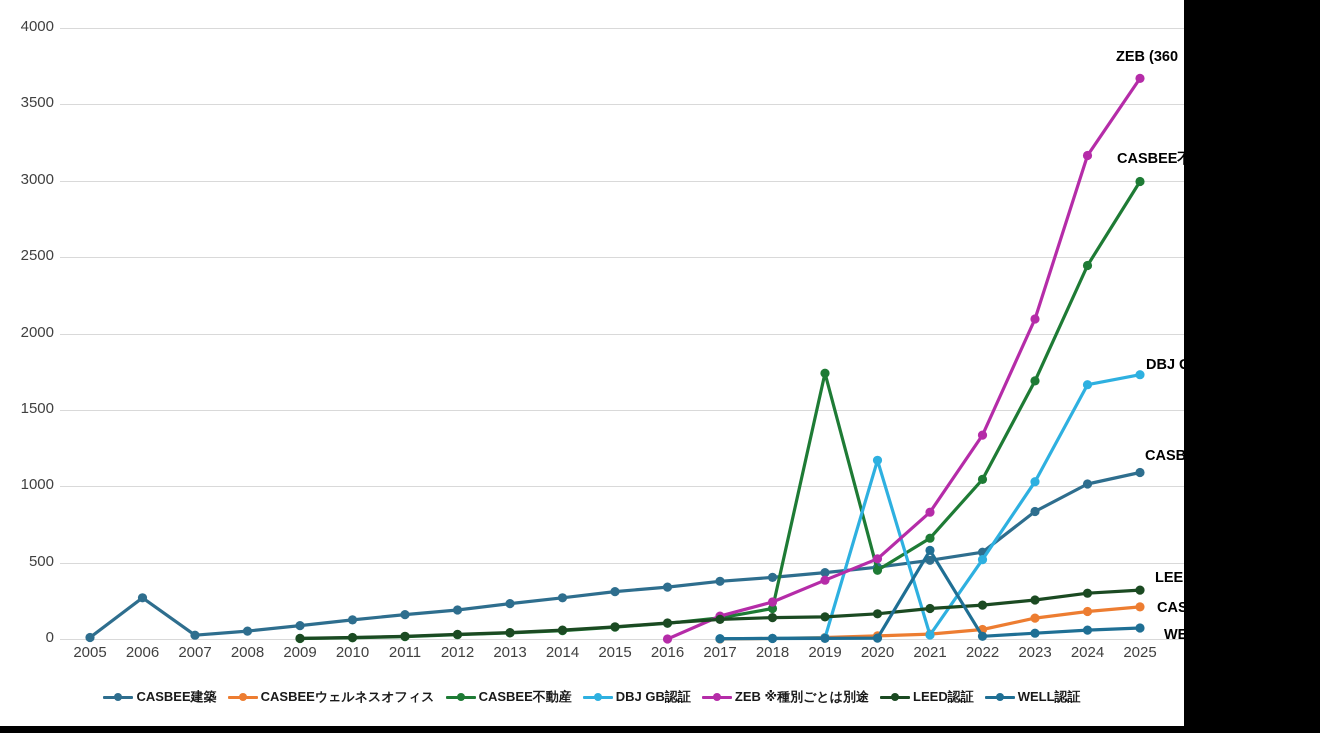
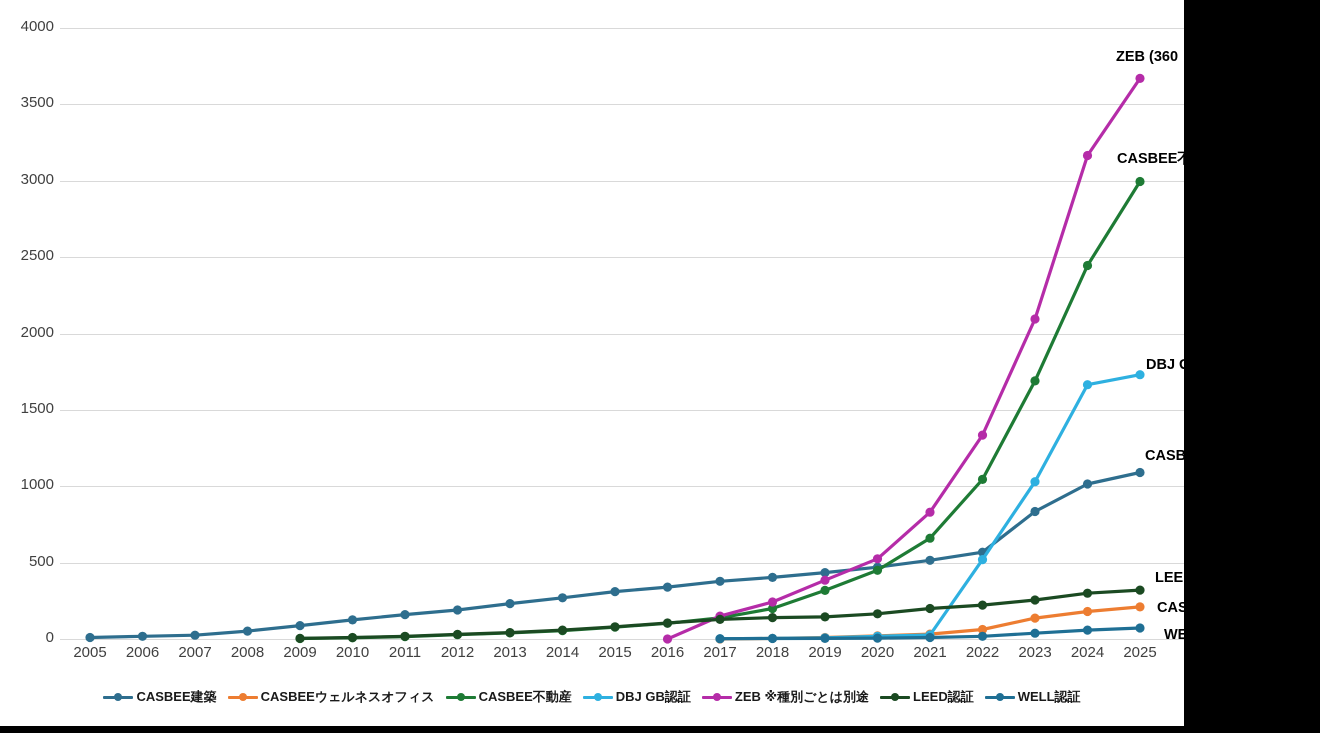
CASBEE建築/2006: 270 -> 20
CASBEE不動産/2019: 1740 -> 320
DBJ GB認証/2020: 1170 -> 20
WELL認証/2021: 580 -> 10
